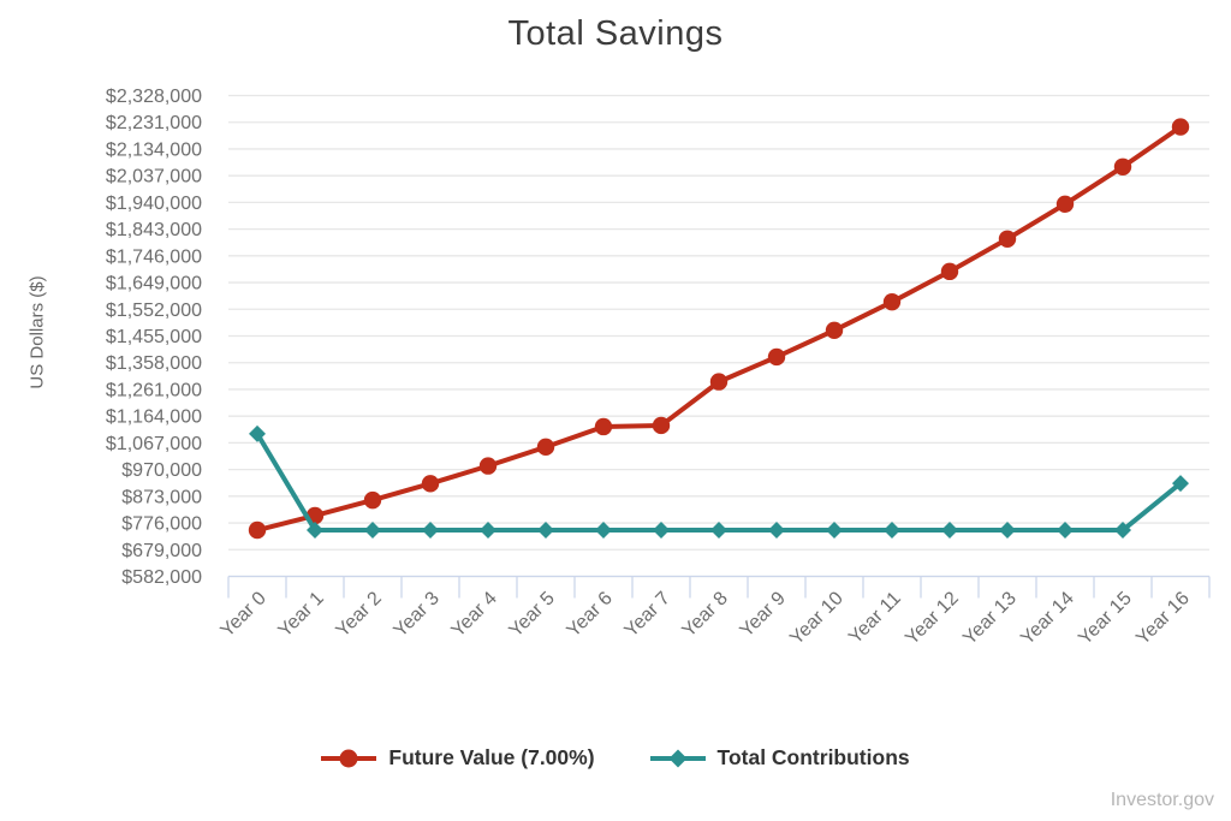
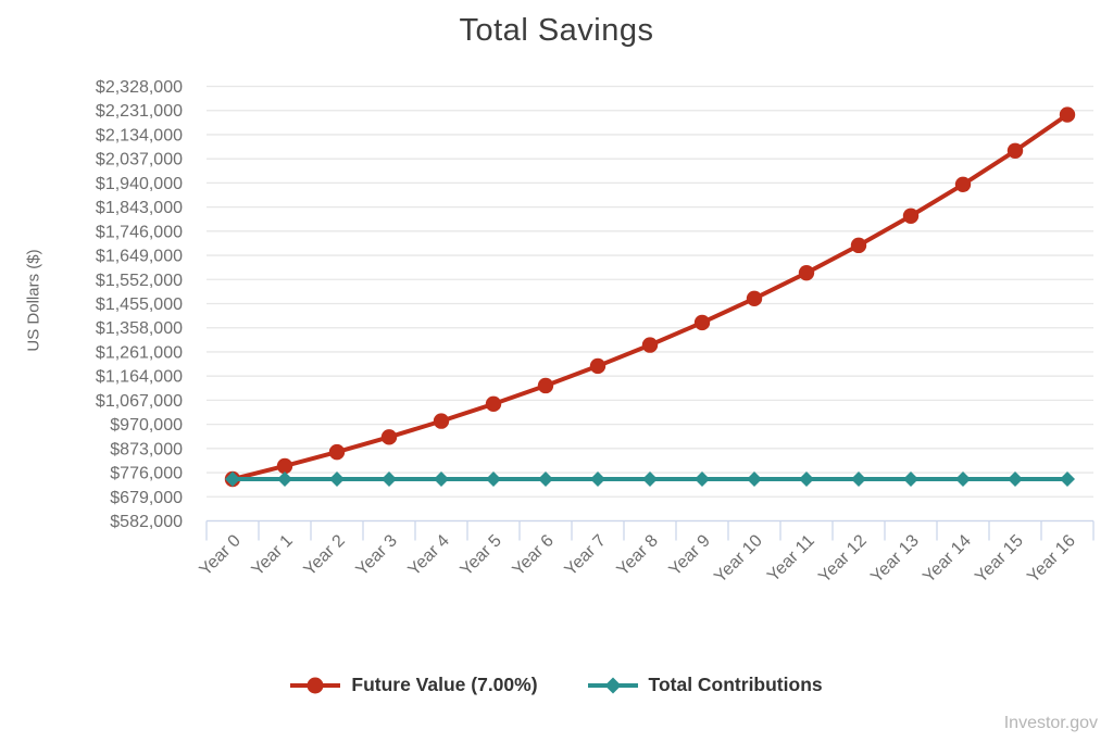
Total Contributions/Year 0: $1100000 -> $750000
Future Value (7.00%)/Year 7: $1130000 -> $1200000
Total Contributions/Year 16: $920000 -> $750000
